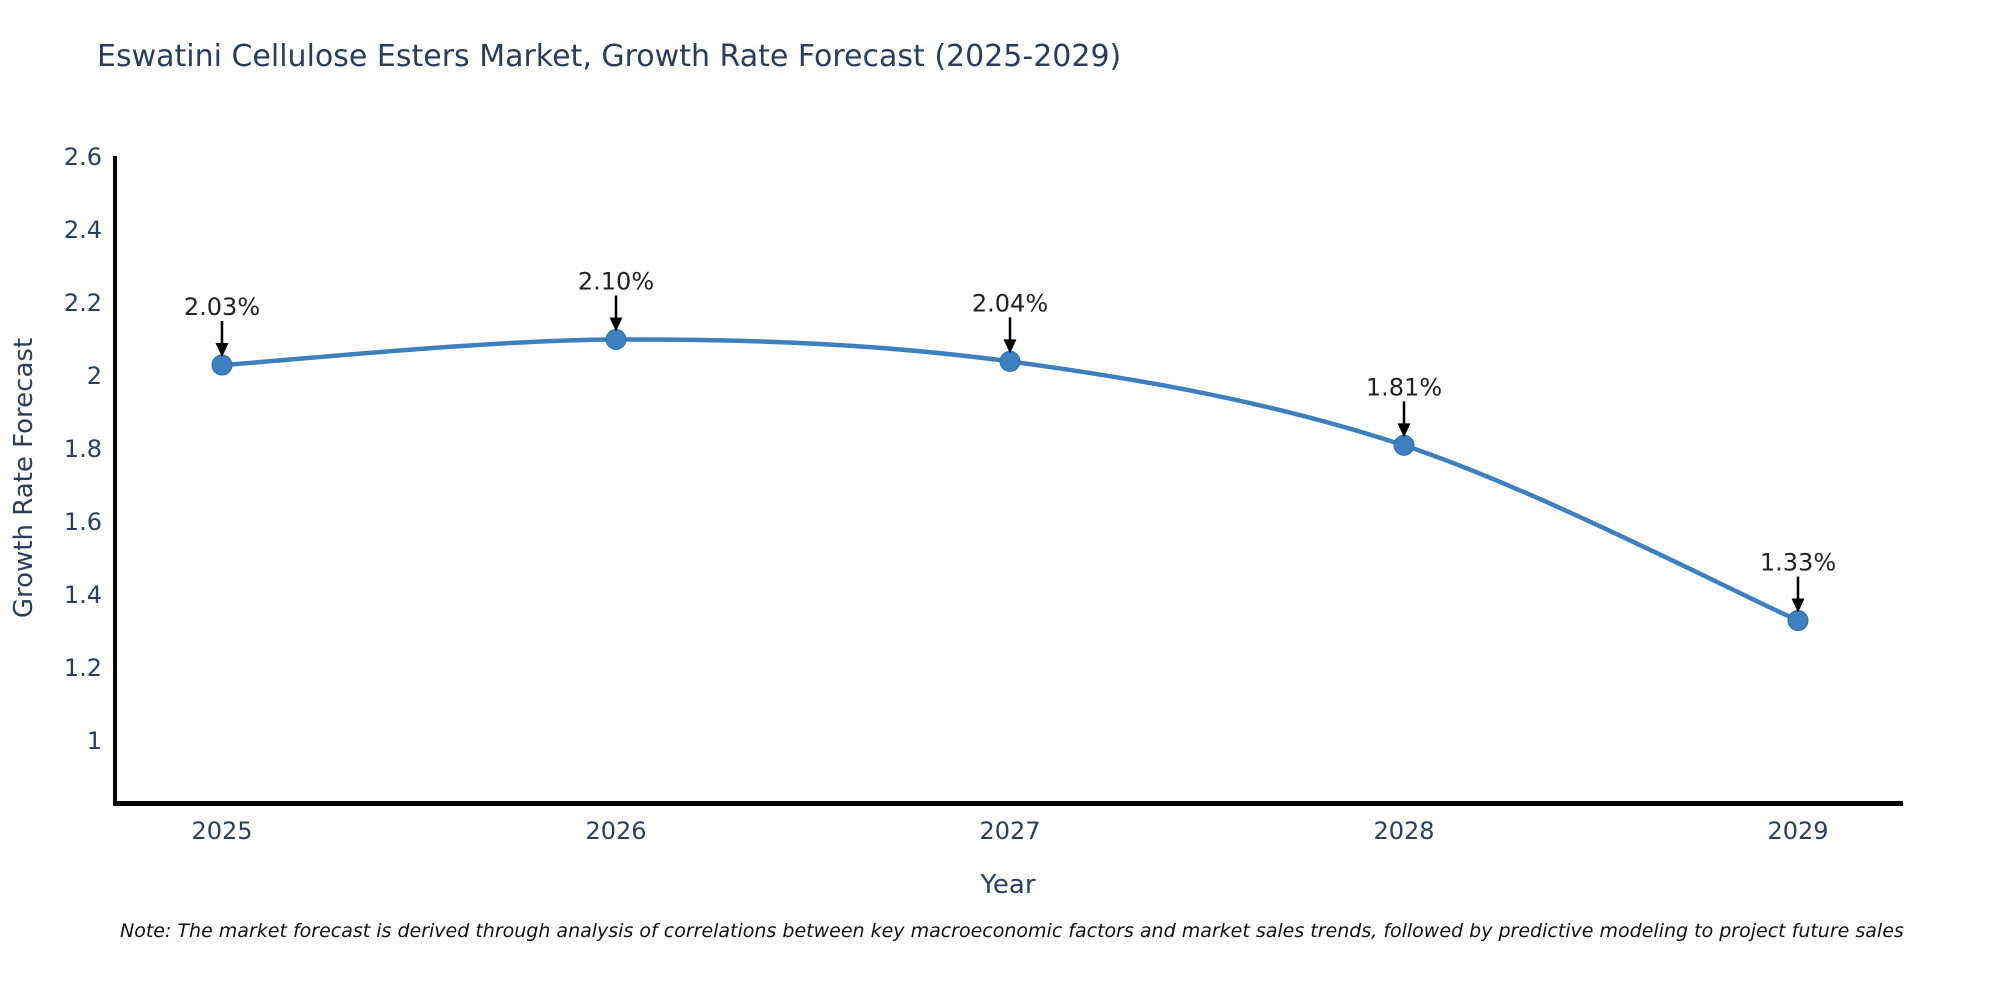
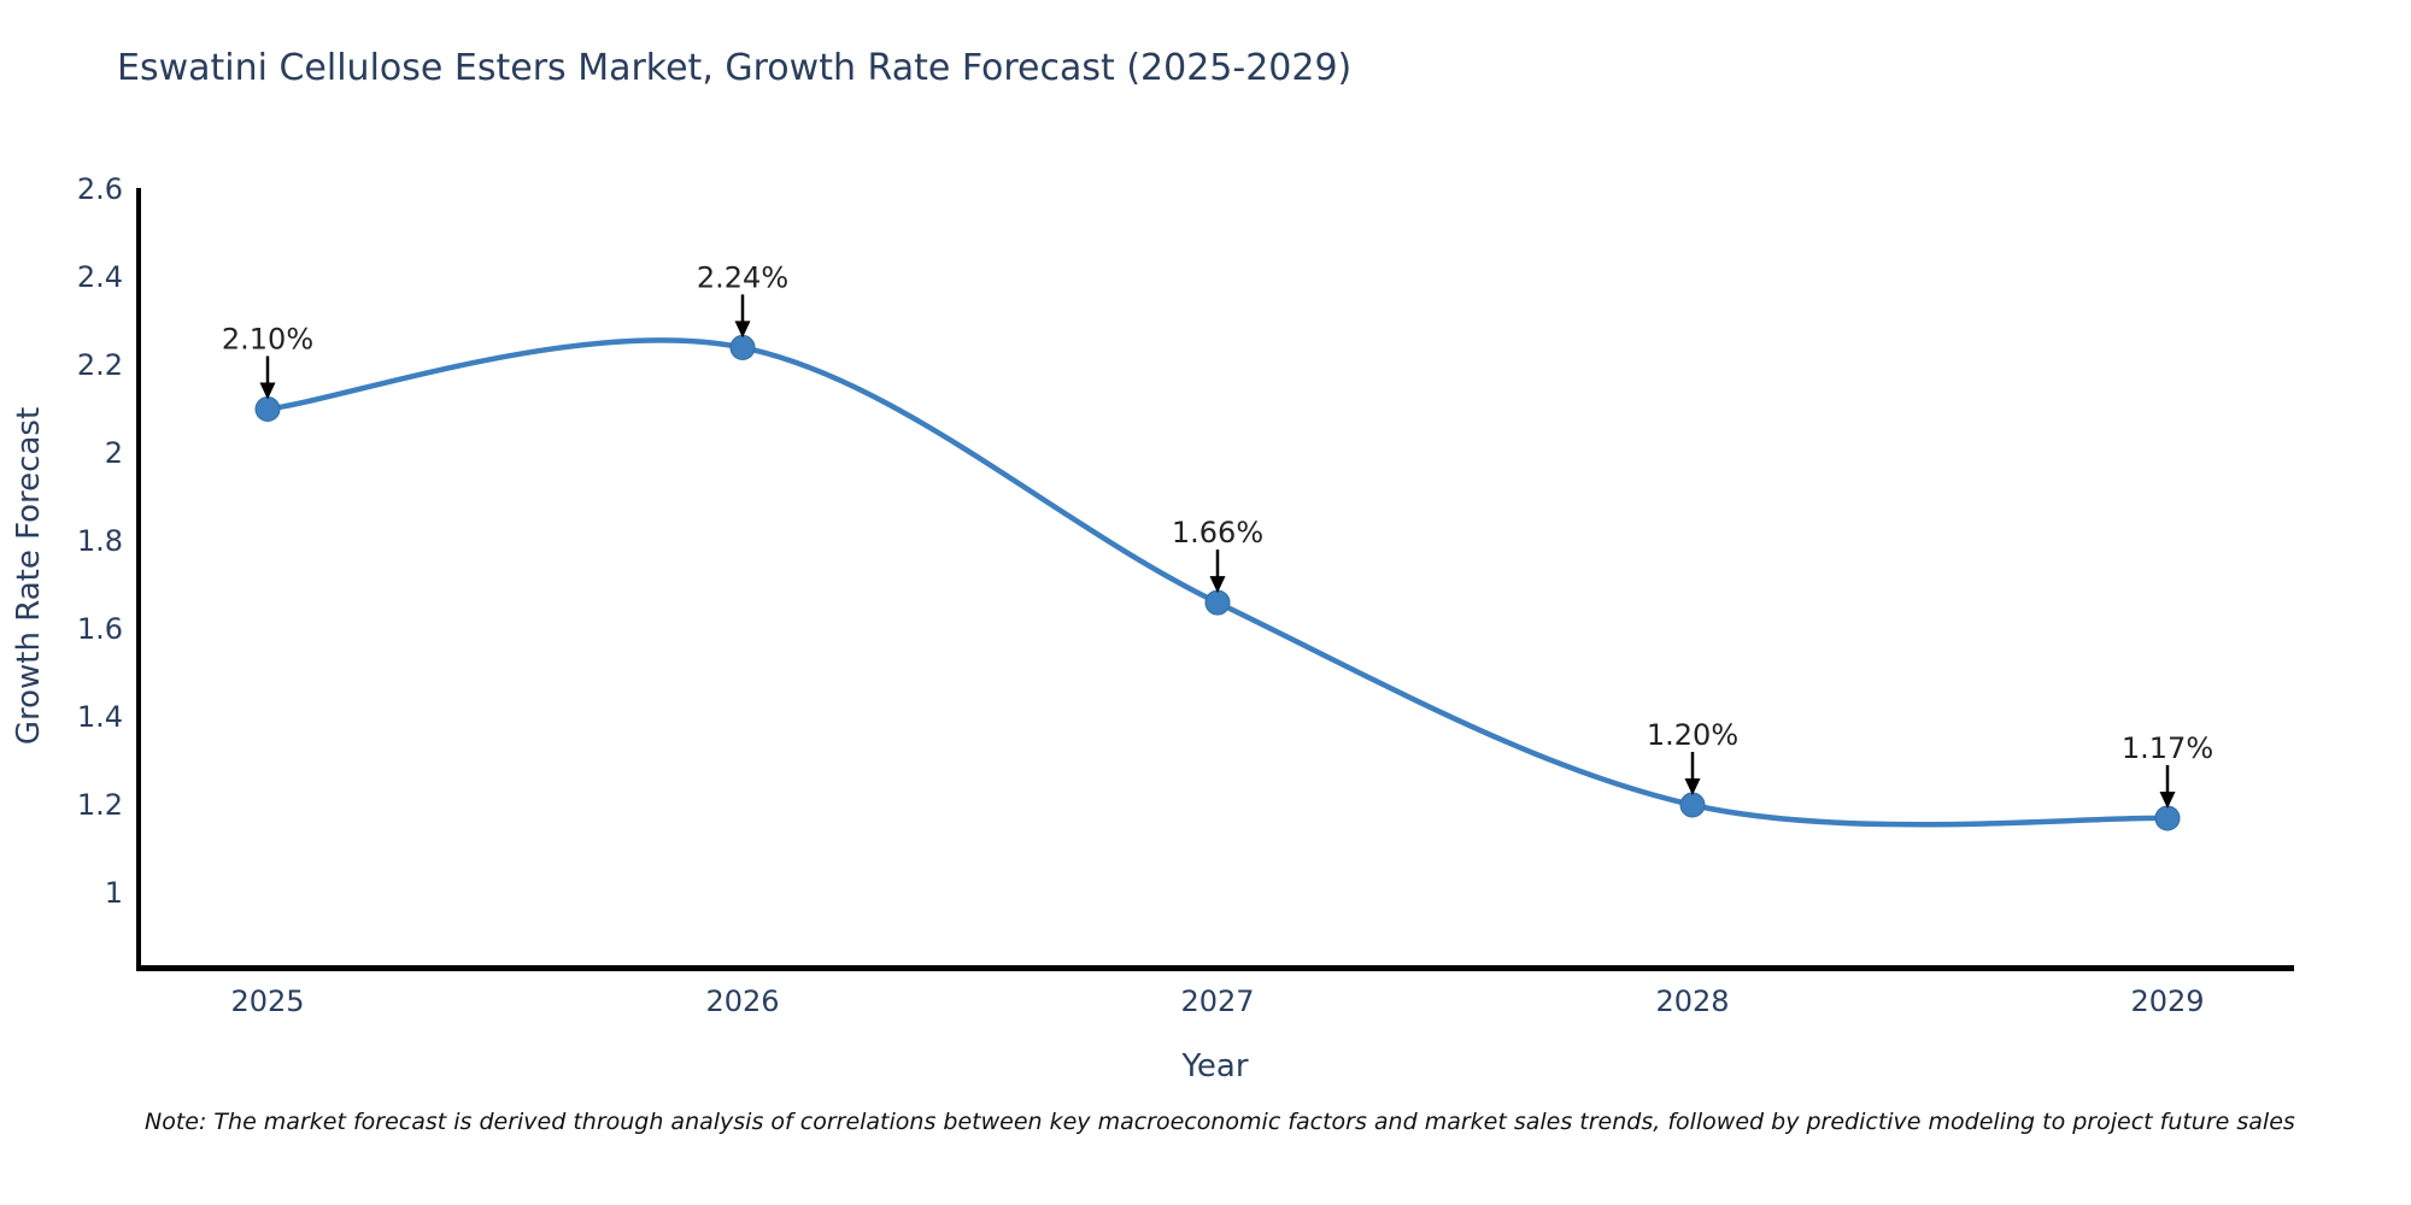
2025: 2.03% -> 2.10%
2026: 2.10% -> 2.24%
2027: 2.04% -> 1.66%
2028: 1.81% -> 1.20%
2029: 1.33% -> 1.17%
